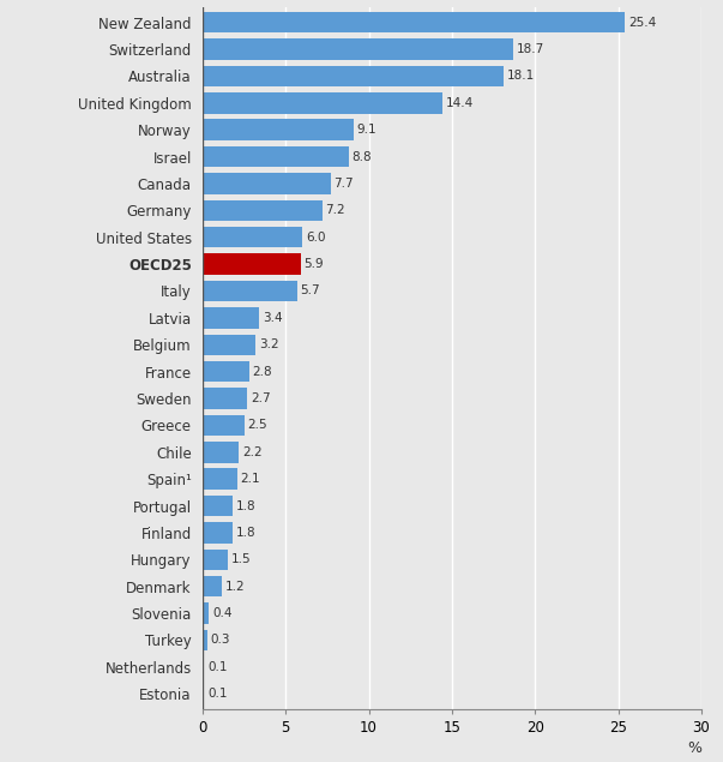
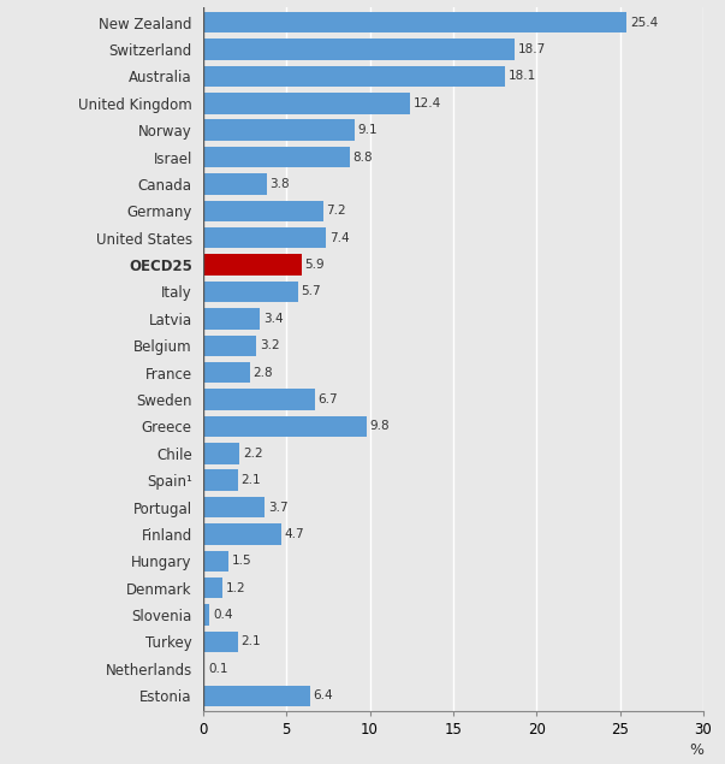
United Kingdom: 14.4 -> 12.4
Canada: 7.7 -> 3.8
United States: 6.0 -> 7.4
Sweden: 2.7 -> 6.7
Greece: 2.5 -> 9.8
Portugal: 1.8 -> 3.7
Finland: 1.8 -> 4.7
Turkey: 0.3 -> 2.1
Estonia: 0.1 -> 6.4
